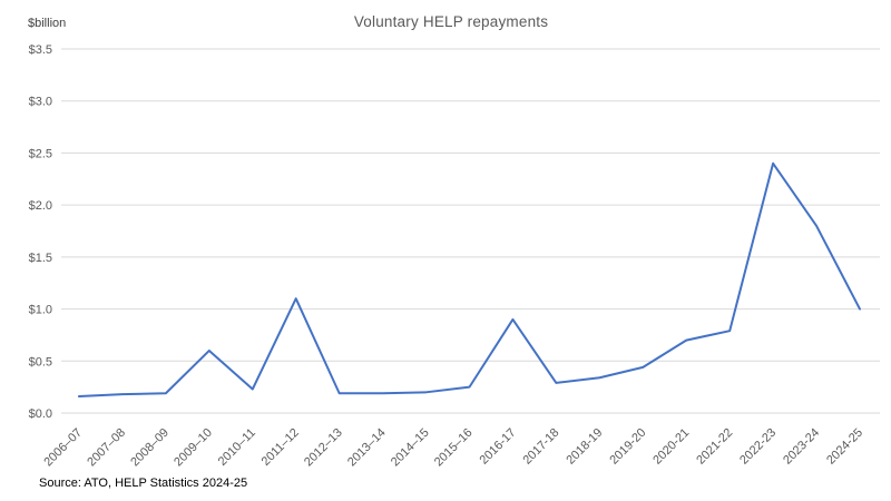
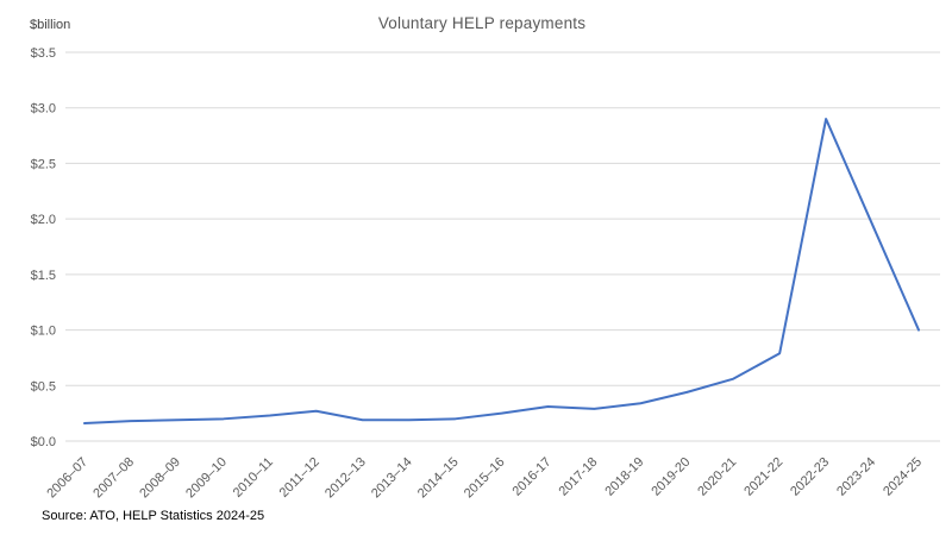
2009–10: $0.6 -> $0.2
2011–12: $1.1 -> $0.3
2016-17: $0.9 -> $0.3
2020-21: $0.7 -> $0.6
2022-23: $2.4 -> $2.9
2023-24: $1.8 -> $1.9
